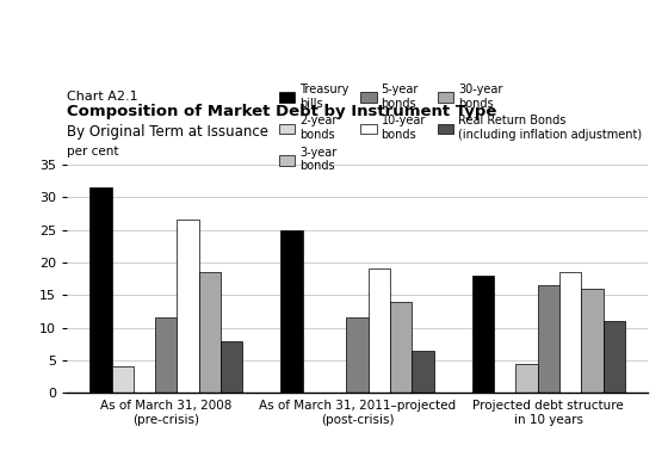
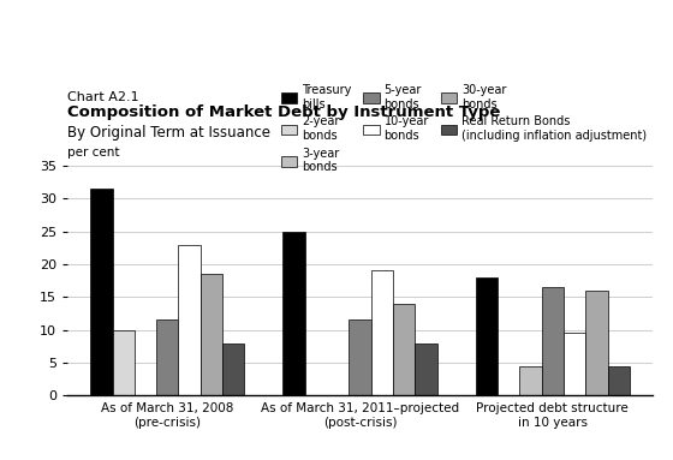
2-year bonds/As of March 31, 2008 (pre-crisis): 4 -> 10
10-year bonds/As of March 31, 2008 (pre-crisis): 26.5 -> 23.0
Real Return Bonds (including inflation adjustment)/As of March 31, 2011–projected (post-crisis): 6.5 -> 8.0
10-year bonds/Projected debt structure in 10 years: 18.5 -> 9.6
Real Return Bonds (including inflation adjustment)/Projected debt structure in 10 years: 11.0 -> 4.4
